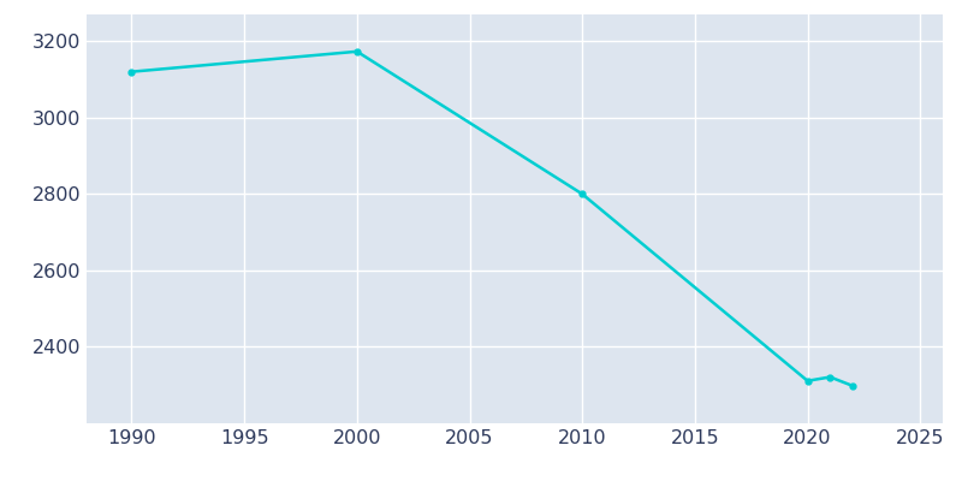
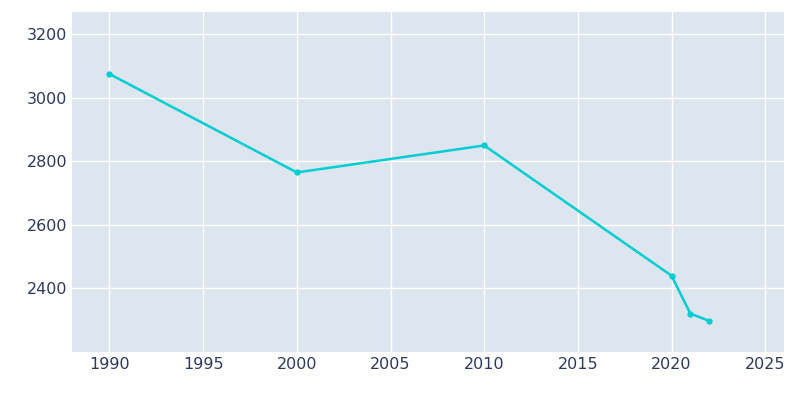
1990: 3120 -> 3075
2000: 3173 -> 2765
2010: 2800 -> 2850
2020: 2311 -> 2440
